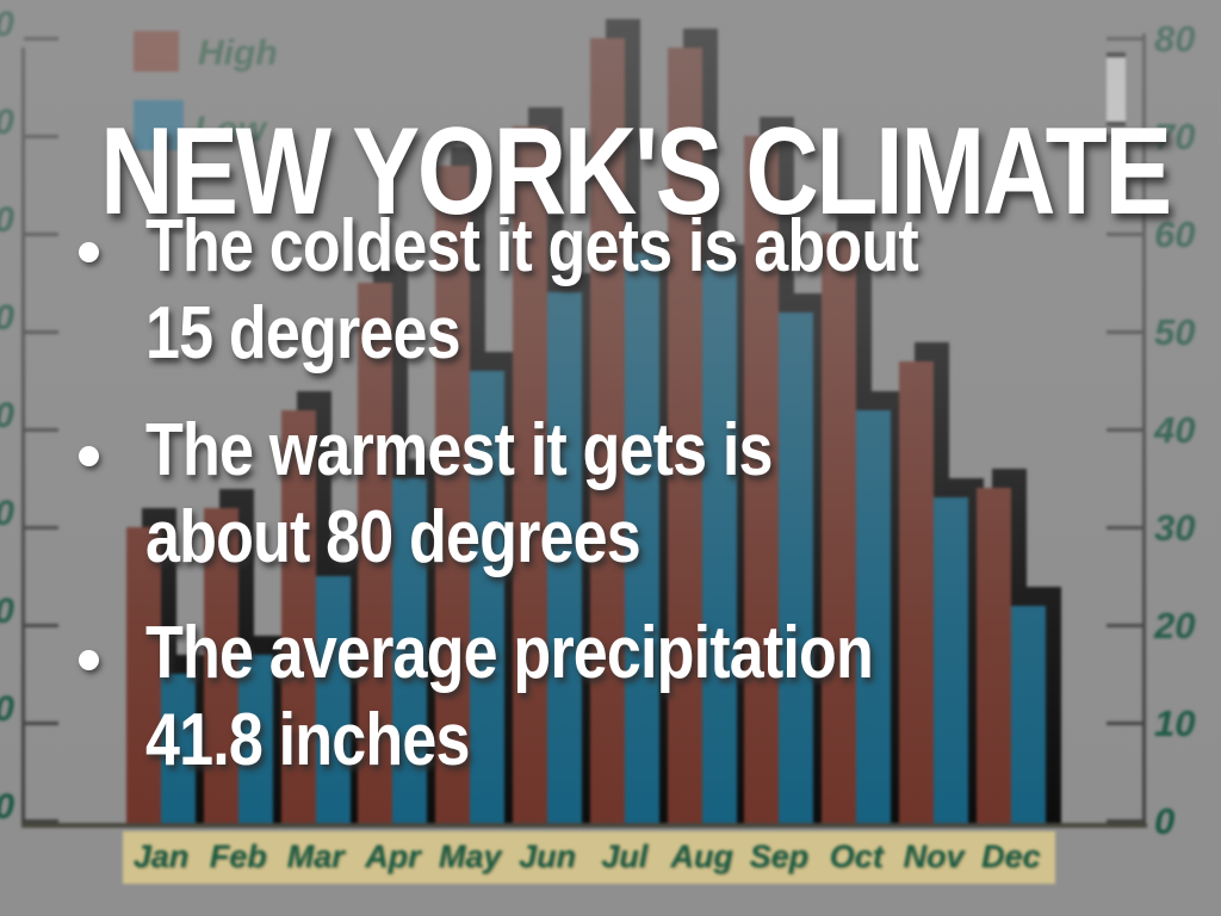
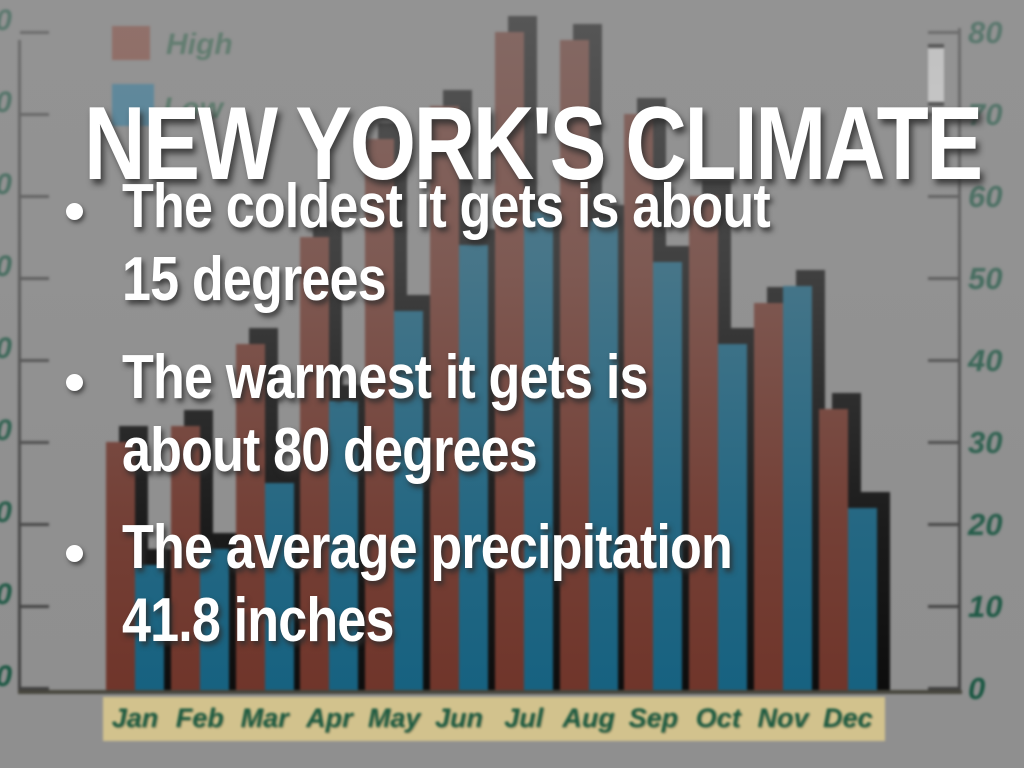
Low/Nov: 33 -> 49
